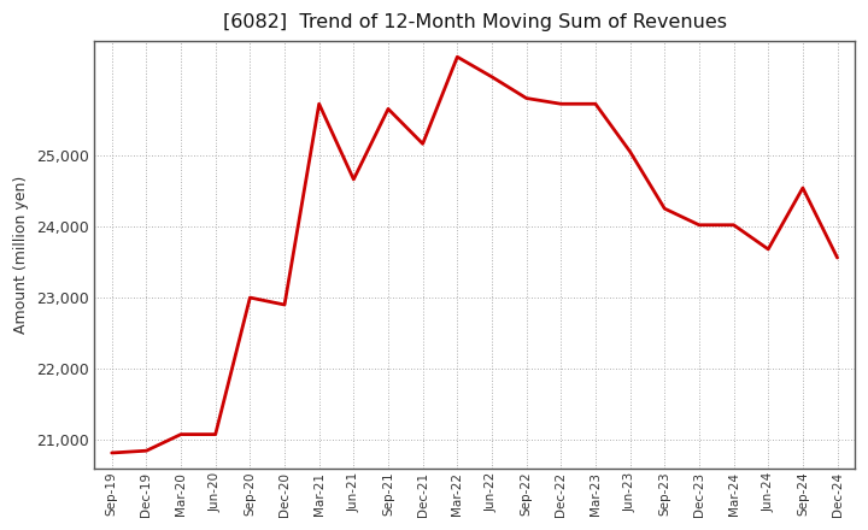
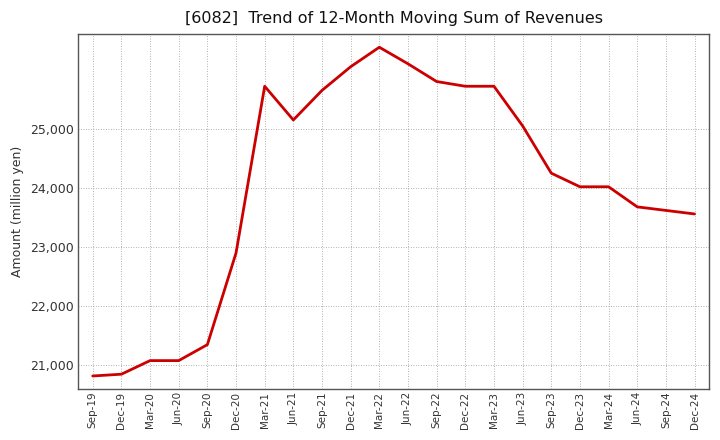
Sep-20: 23,000 -> 21,350
Jun-21: 24,660 -> 25,150
Dec-21: 25,160 -> 26,050
Sep-24: 24,540 -> 23,620
